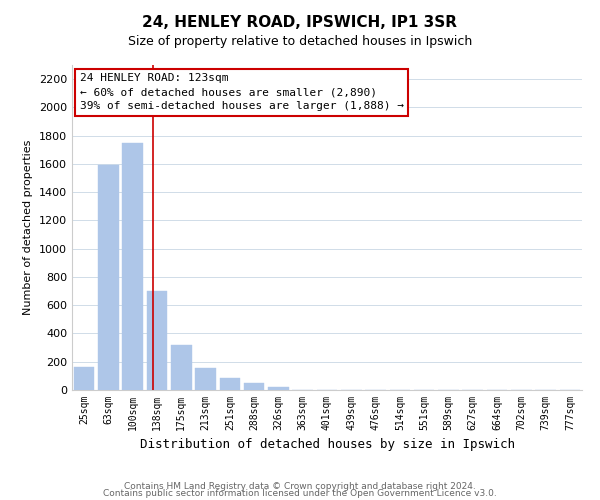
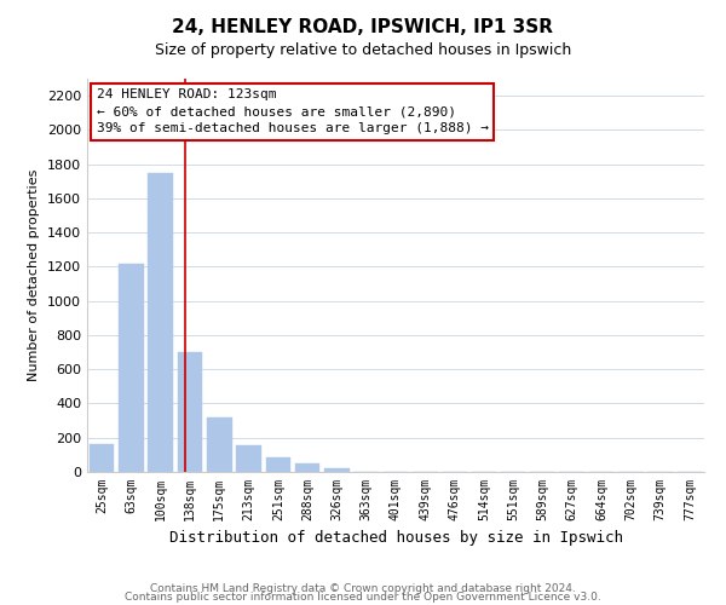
63sqm: 1590 -> 1220
